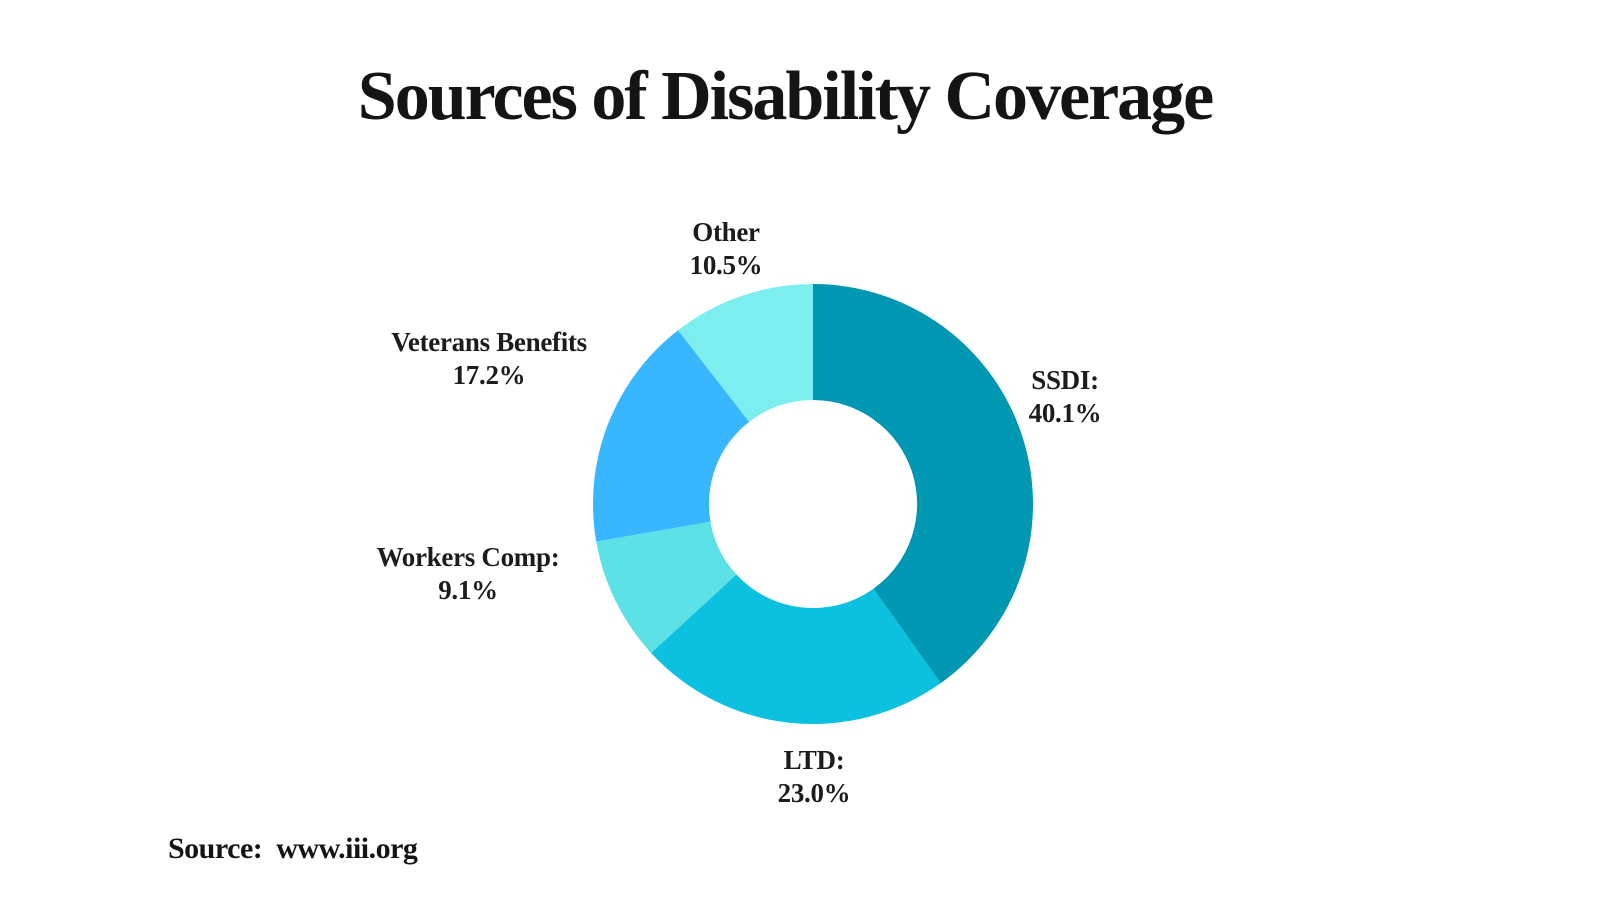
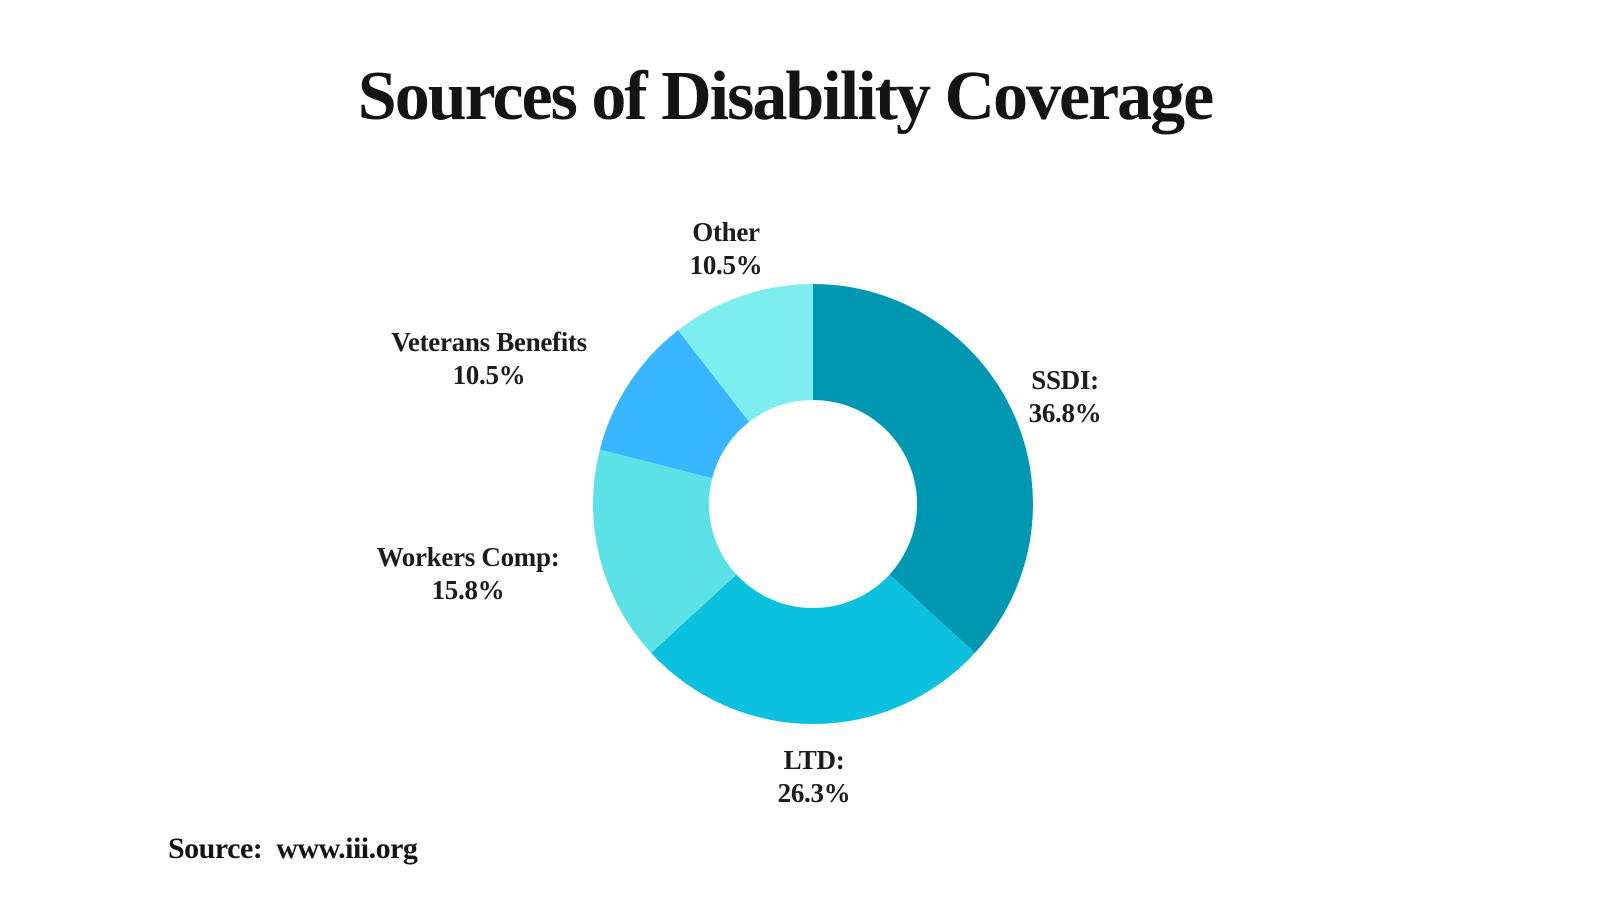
SSDI:: 40.1% -> 36.8%
LTD:: 23.0% -> 26.3%
Workers Comp:: 9.1% -> 15.8%
Veterans Benefits: 17.2% -> 10.5%
